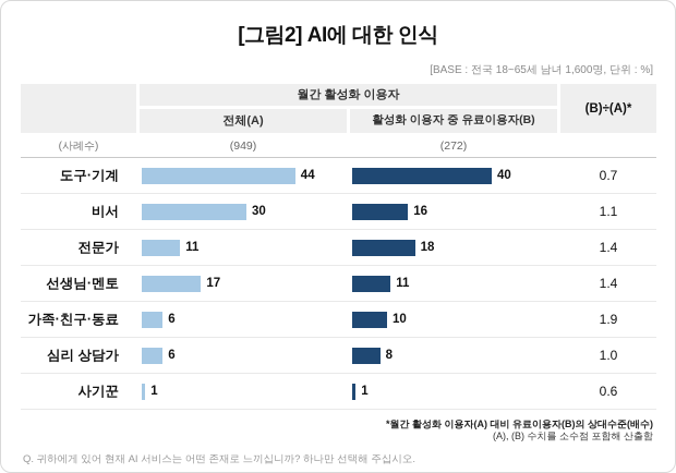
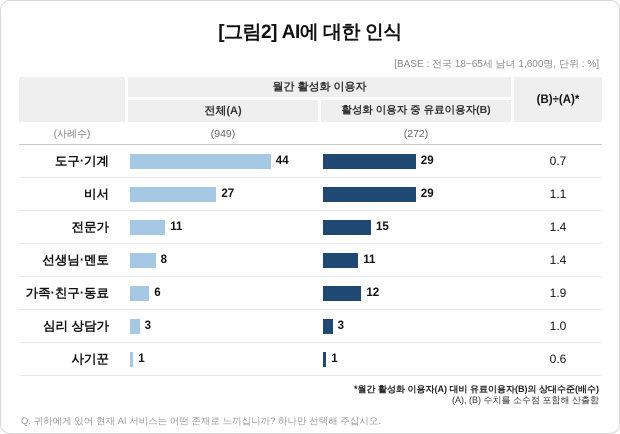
활성화 이용자 중 유료이용자(B)/도구·기계: 40 -> 29
전체(A)/비서: 30 -> 27
활성화 이용자 중 유료이용자(B)/비서: 16 -> 29
활성화 이용자 중 유료이용자(B)/전문가: 18 -> 15
전체(A)/선생님·멘토: 17 -> 8
활성화 이용자 중 유료이용자(B)/가족·친구·동료: 10 -> 12
전체(A)/심리 상담가: 6 -> 3
활성화 이용자 중 유료이용자(B)/심리 상담가: 8 -> 3
